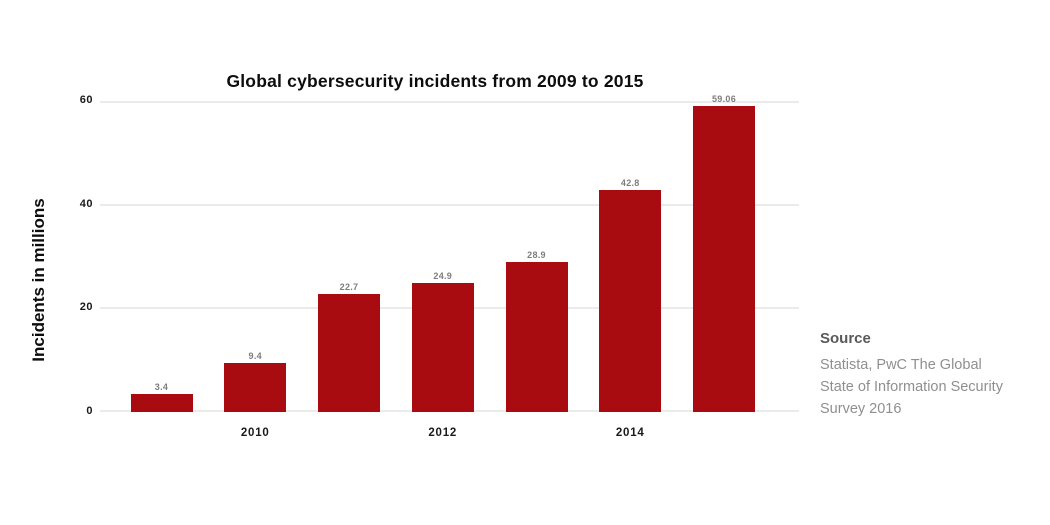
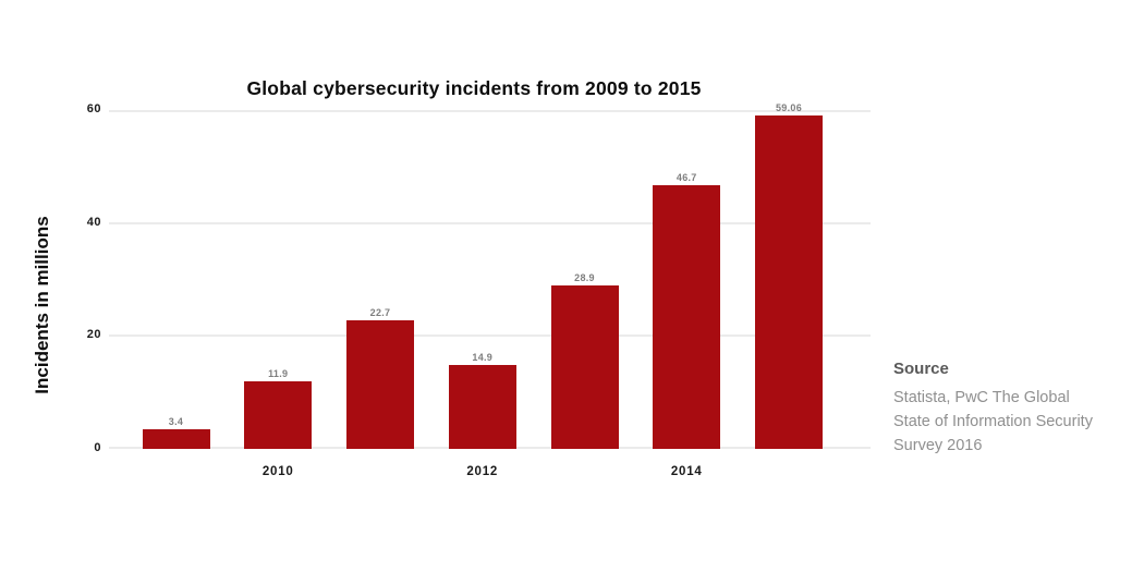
2010: 9.4 -> 11.9
2012: 24.9 -> 14.9
2014: 42.8 -> 46.7
